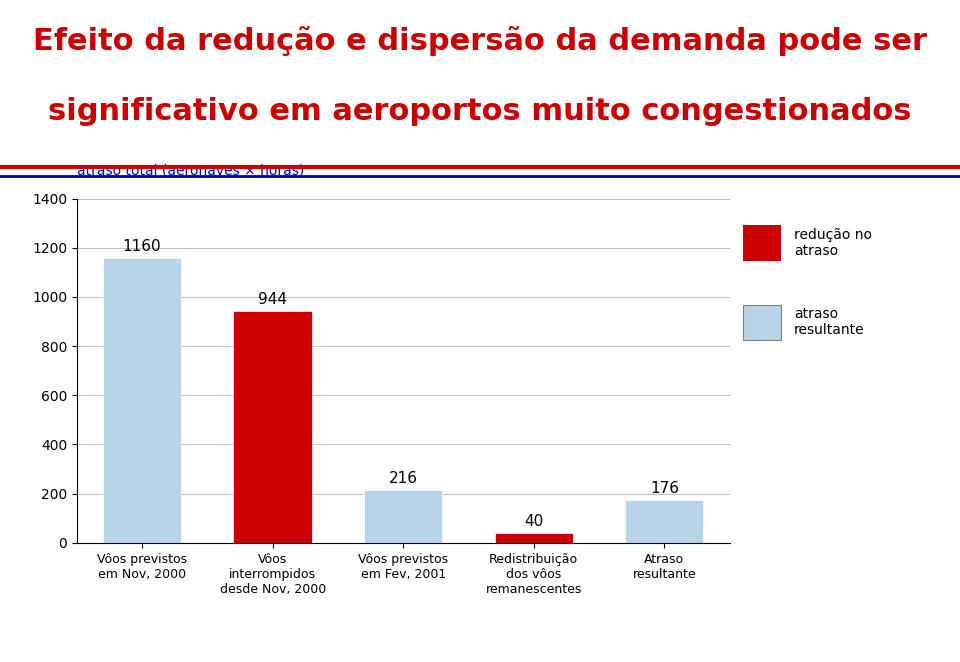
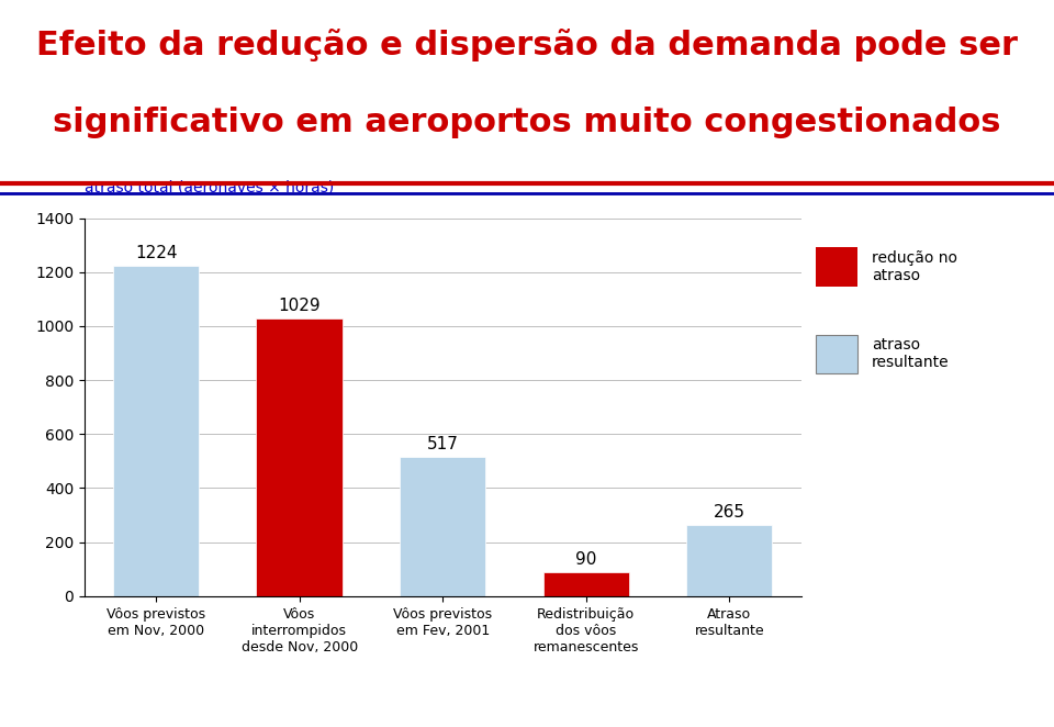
Vôos previstos em Nov, 2000: 1160 -> 1224
Vôos interrompidos desde Nov, 2000: 944 -> 1029
Vôos previstos em Fev, 2001: 216 -> 517
Redistribuição dos vôos remanescentes: 40 -> 90
Atraso resultante: 176 -> 265
